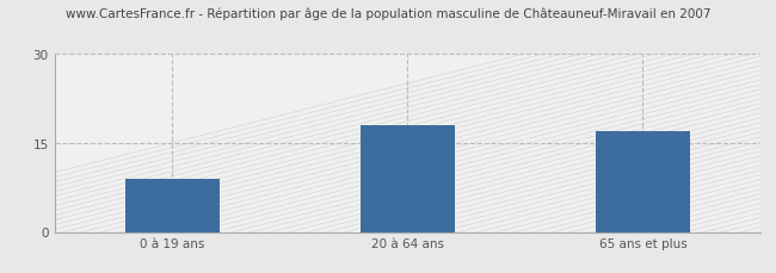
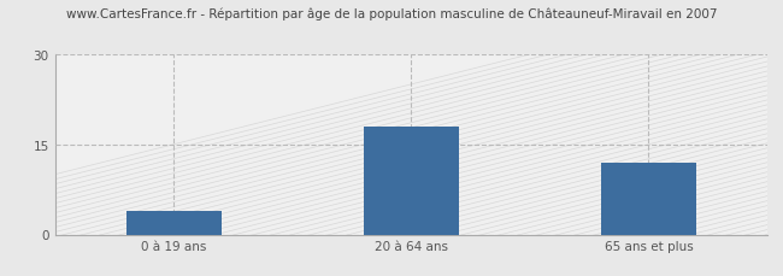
0 à 19 ans: 9 -> 4
65 ans et plus: 17 -> 12
